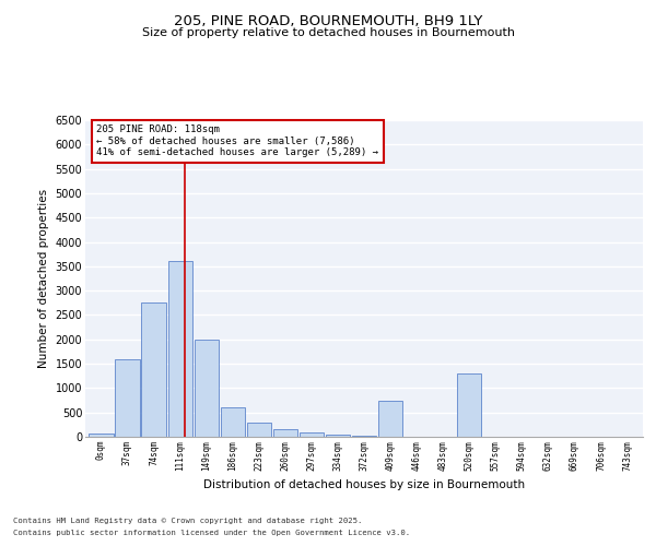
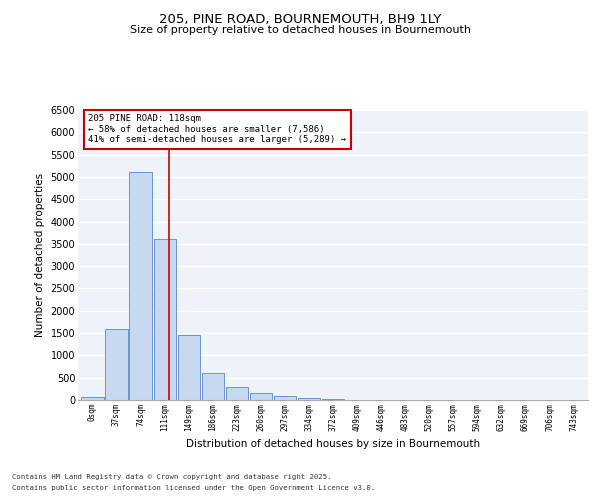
74sqm: 2750 -> 5100
149sqm: 2000 -> 1450
409sqm: 750 -> 0
520sqm: 1300 -> 0
